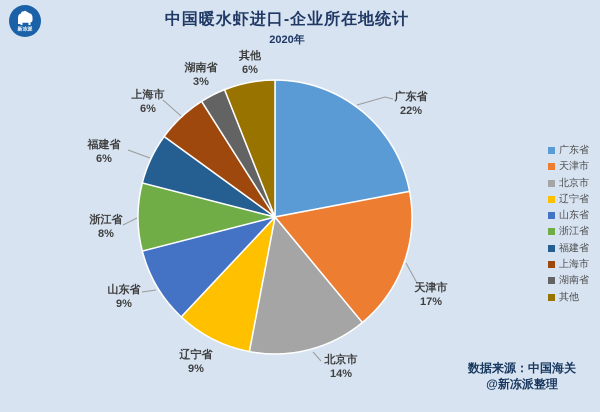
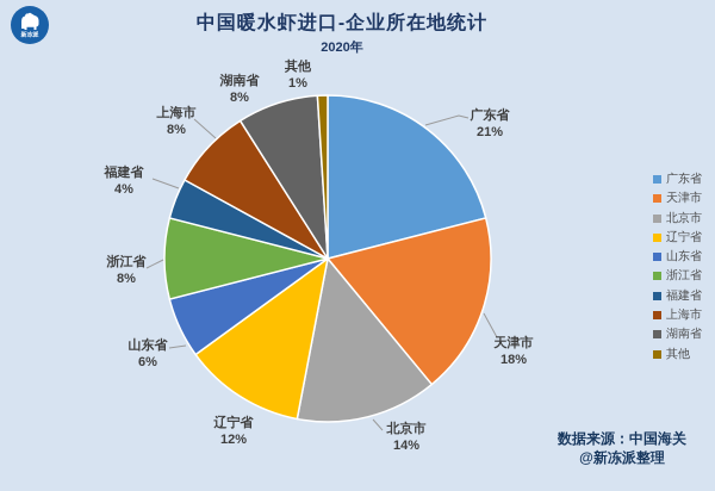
广东省: 22% -> 21%
天津市: 17% -> 18%
辽宁省: 9% -> 12%
山东省: 9% -> 6%
福建省: 6% -> 4%
上海市: 6% -> 8%
湖南省: 3% -> 8%
其他: 6% -> 1%
